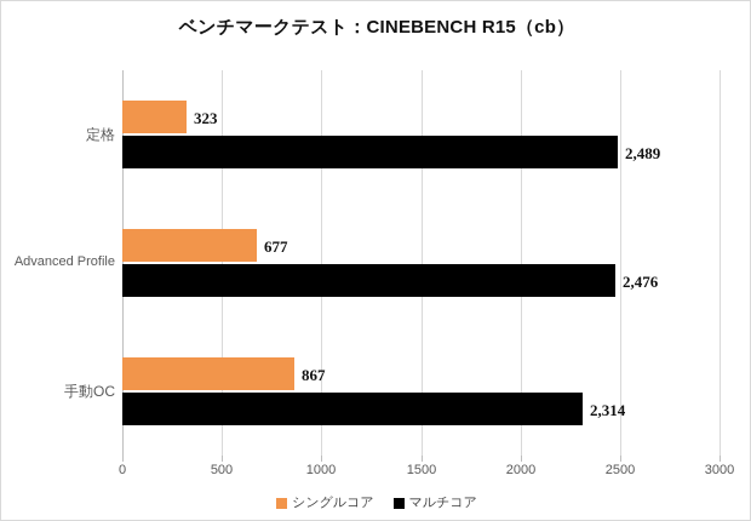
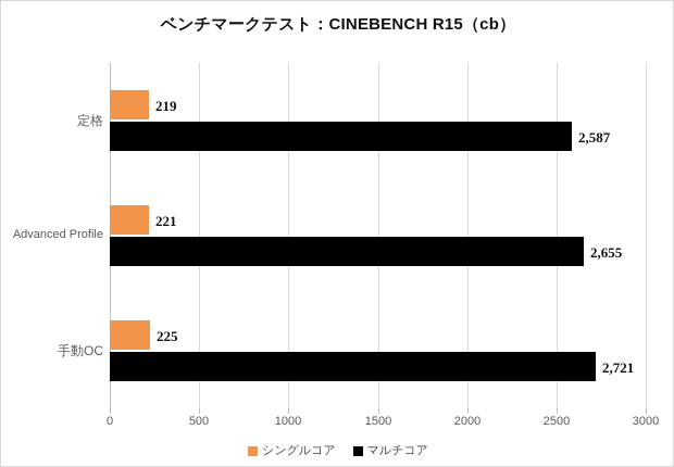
シングルコア/定格: 323 -> 219
マルチコア/定格: 2,489 -> 2,587
シングルコア/Advanced Profile: 677 -> 221
マルチコア/Advanced Profile: 2,476 -> 2,655
シングルコア/手動OC: 867 -> 225
マルチコア/手動OC: 2,314 -> 2,721
